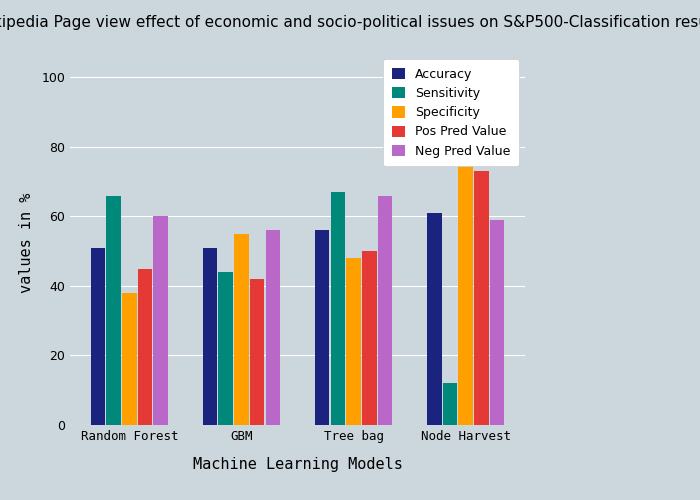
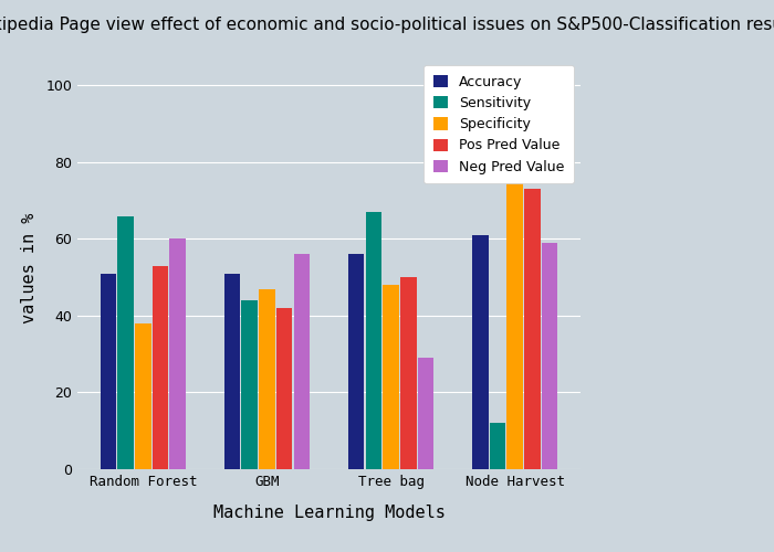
Pos Pred Value/Random Forest: 45 -> 53
Specificity/GBM: 55 -> 47
Neg Pred Value/Tree bag: 66 -> 29
